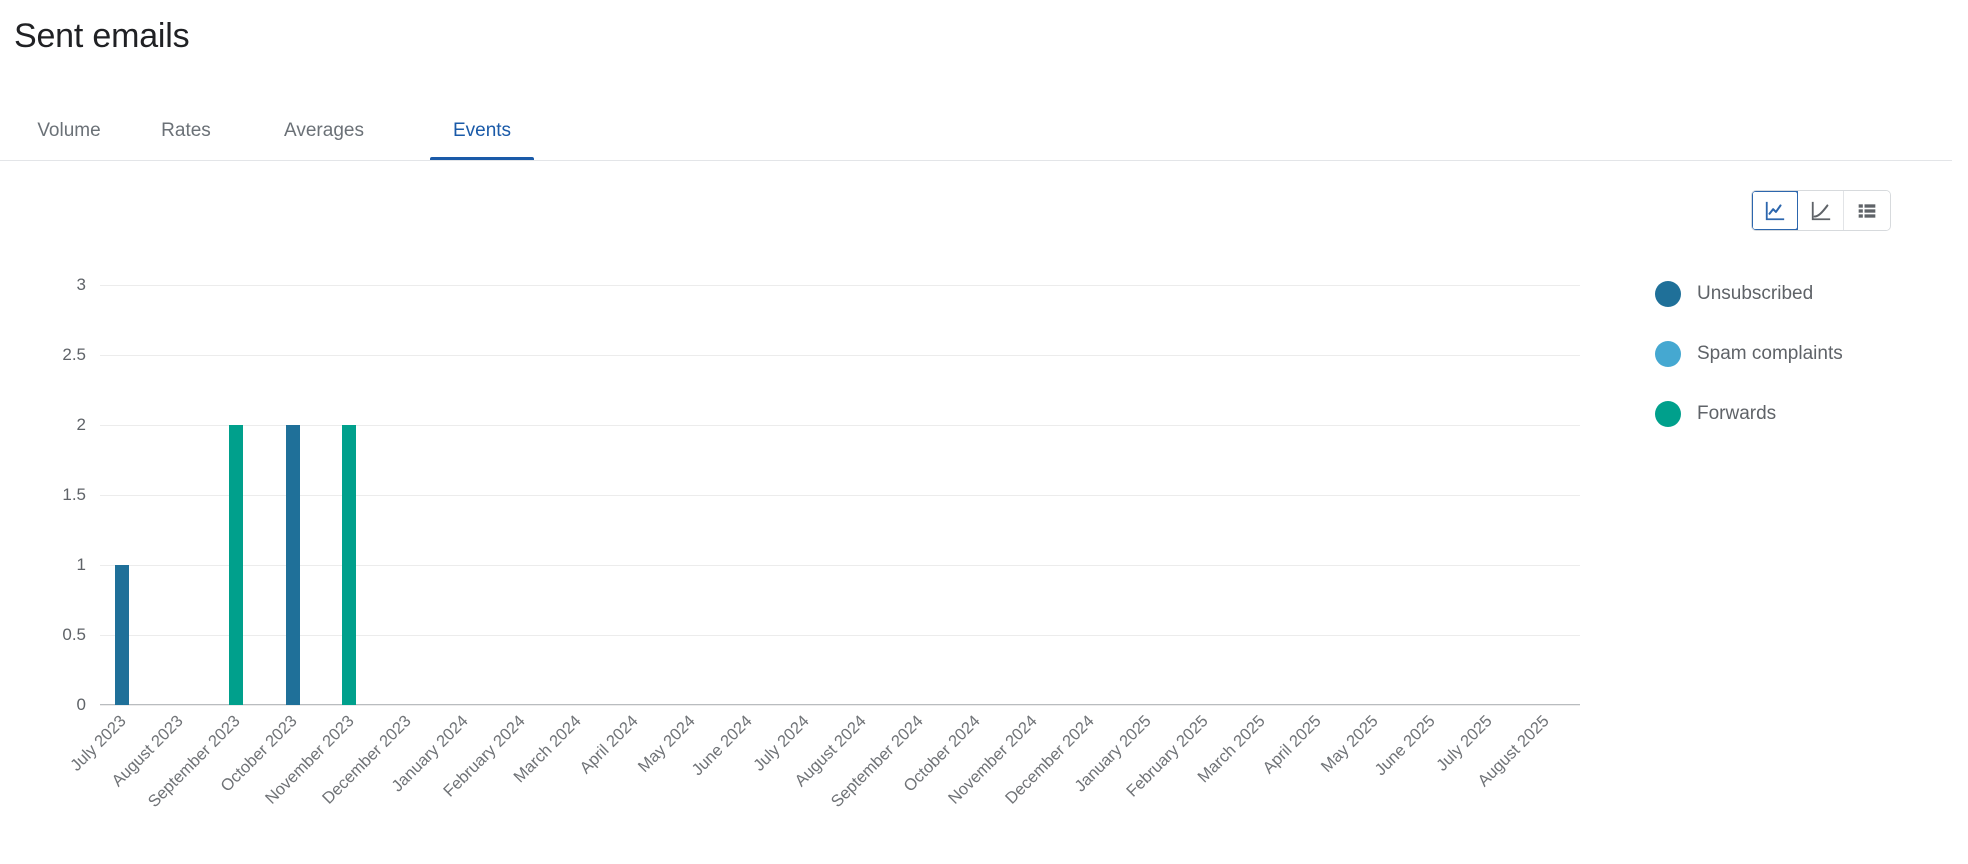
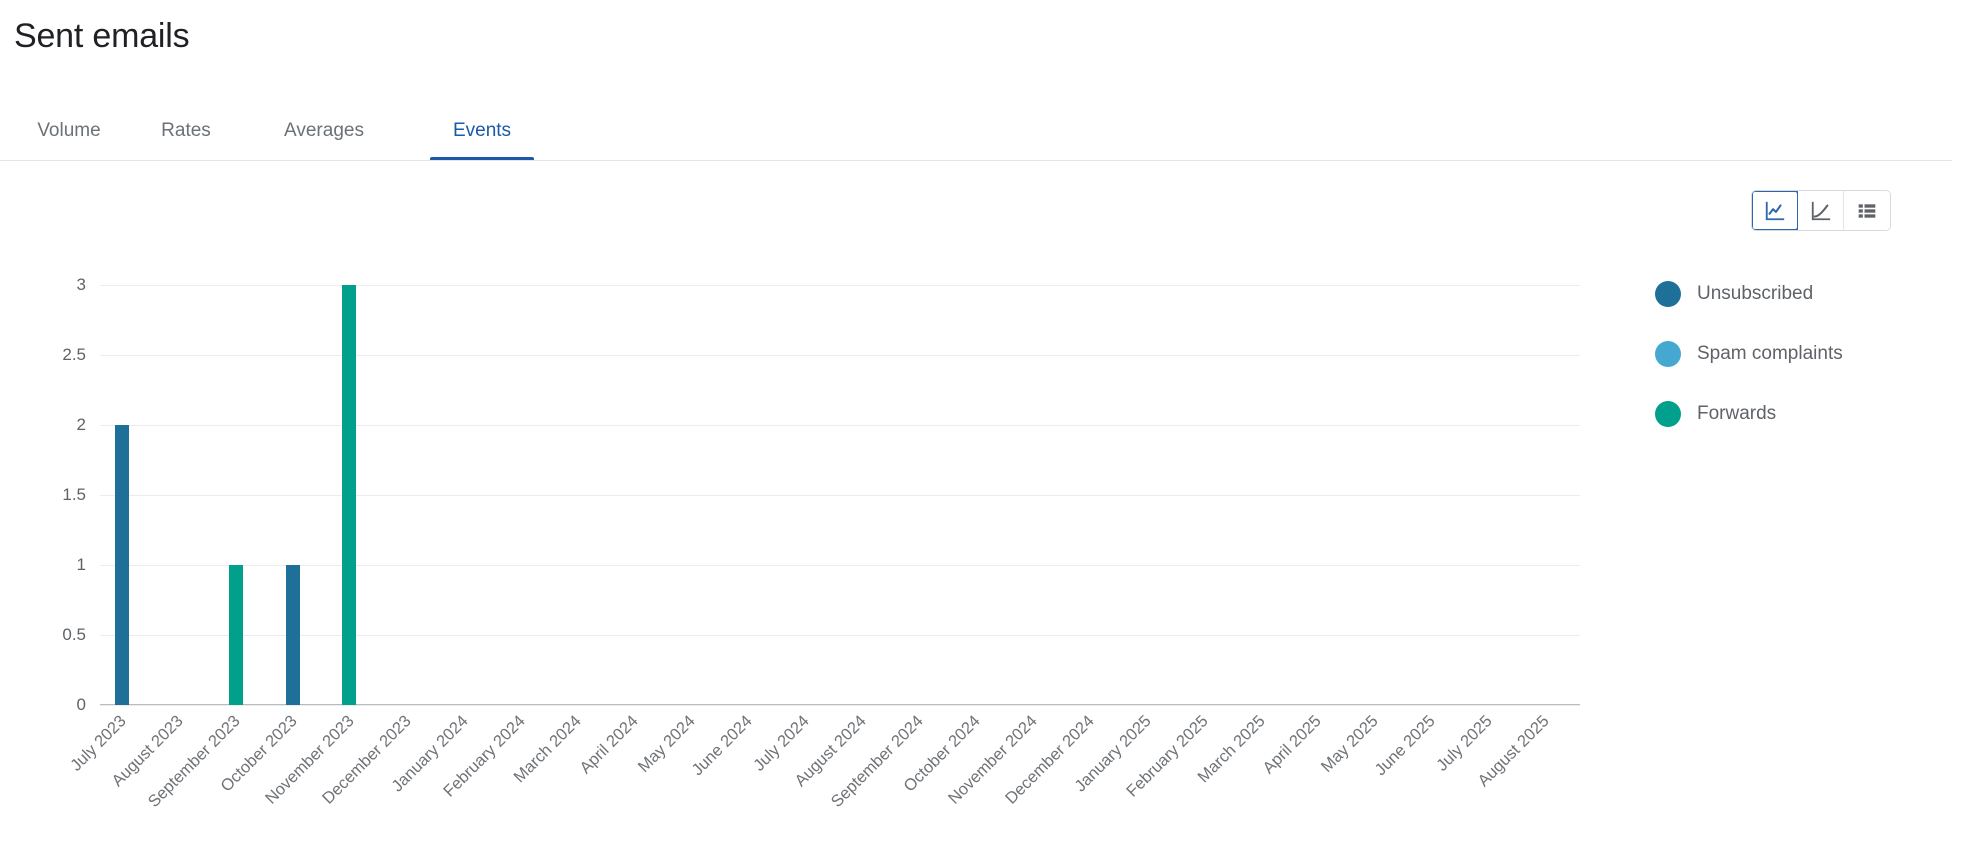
Unsubscribed/July 2023: 1 -> 2
Forwards/September 2023: 2 -> 1
Unsubscribed/October 2023: 2 -> 1
Forwards/November 2023: 2 -> 3
